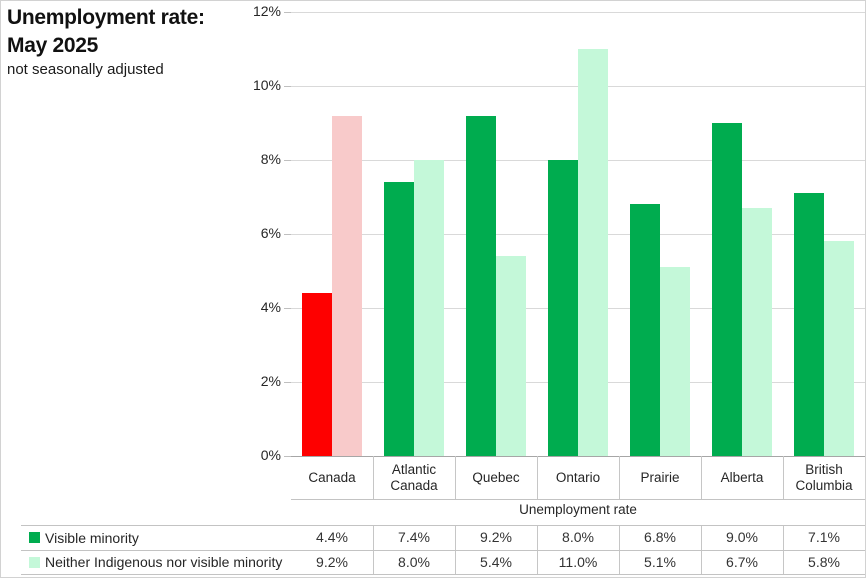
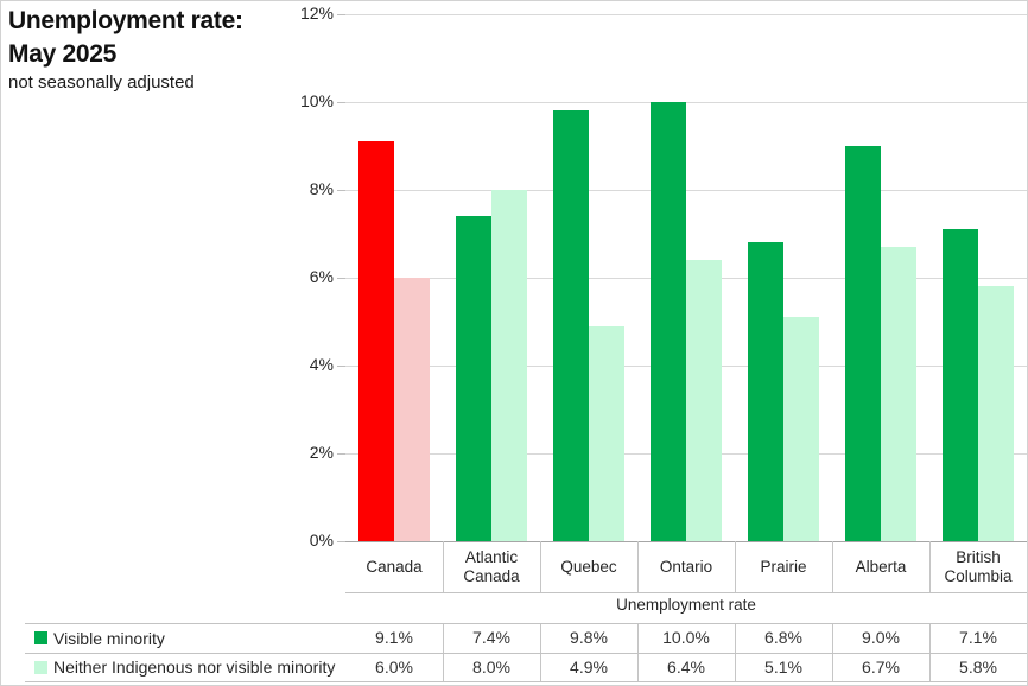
Visible minority/Canada: 4.4% -> 9.1%
Neither Indigenous nor visible minority/Canada: 9.2% -> 6.0%
Visible minority/Quebec: 9.2% -> 9.8%
Neither Indigenous nor visible minority/Quebec: 5.4% -> 4.9%
Visible minority/Ontario: 8.0% -> 10.0%
Neither Indigenous nor visible minority/Ontario: 11.0% -> 6.4%
